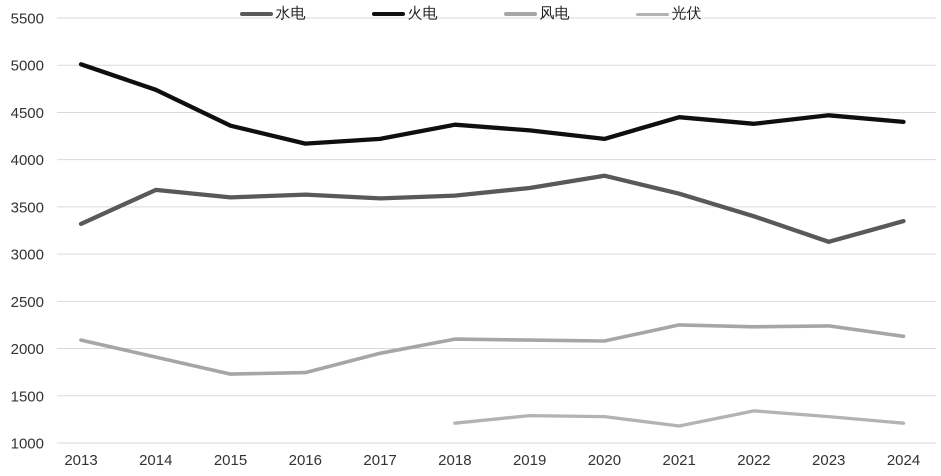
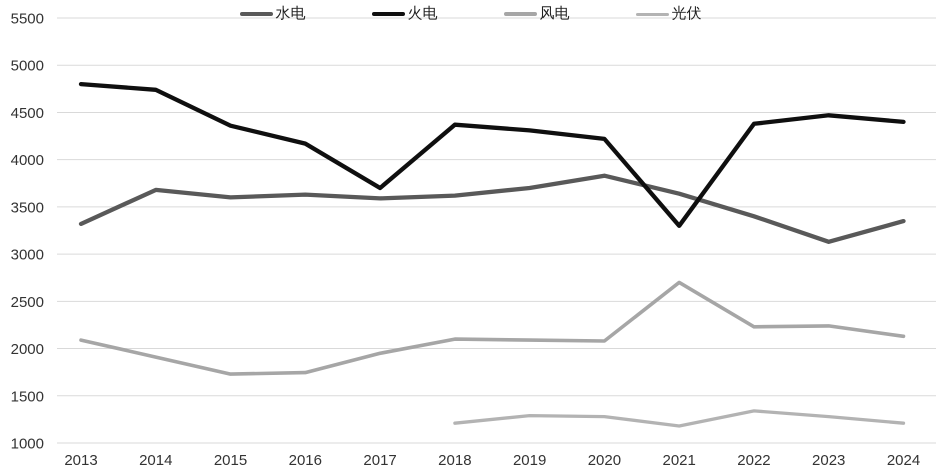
火电/2013: 5000 -> 4800
火电/2017: 4200 -> 3700
火电/2021: 4400 -> 3300
风电/2021: 2200 -> 2700
